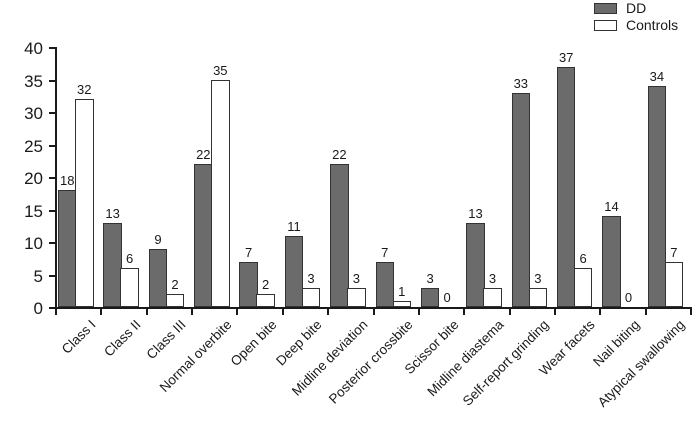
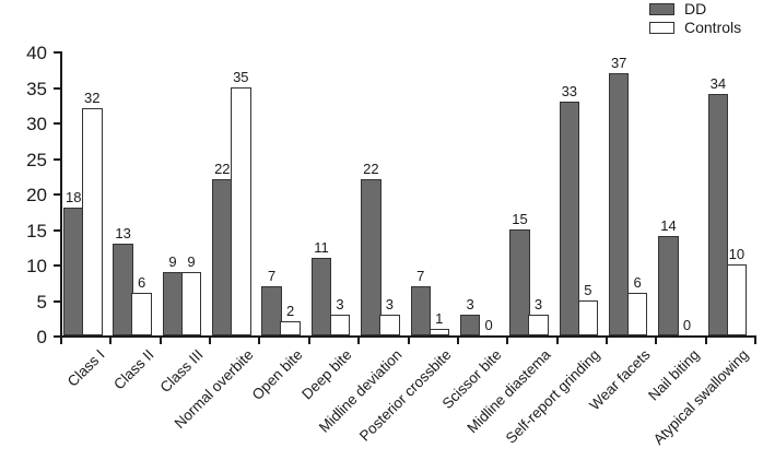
Controls/Class III: 2 -> 9
DD/Midline diastema: 13 -> 15
Controls/Self-report grinding: 3 -> 5
Controls/Atypical swallowing: 7 -> 10
